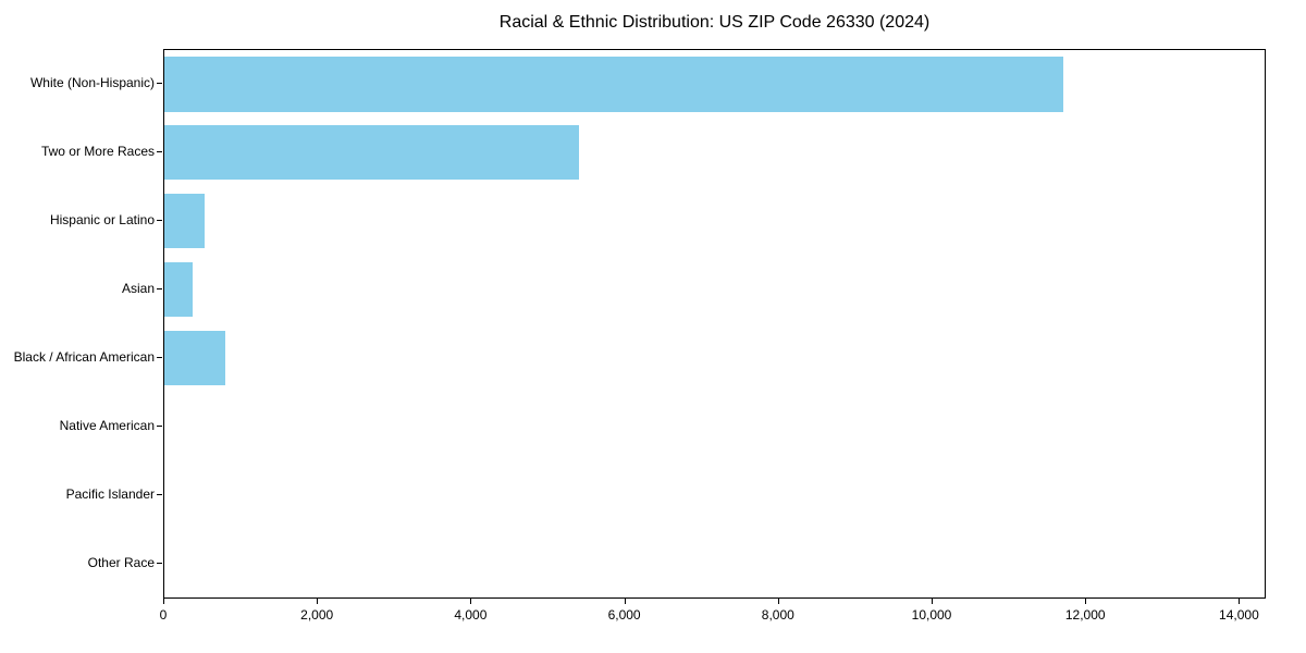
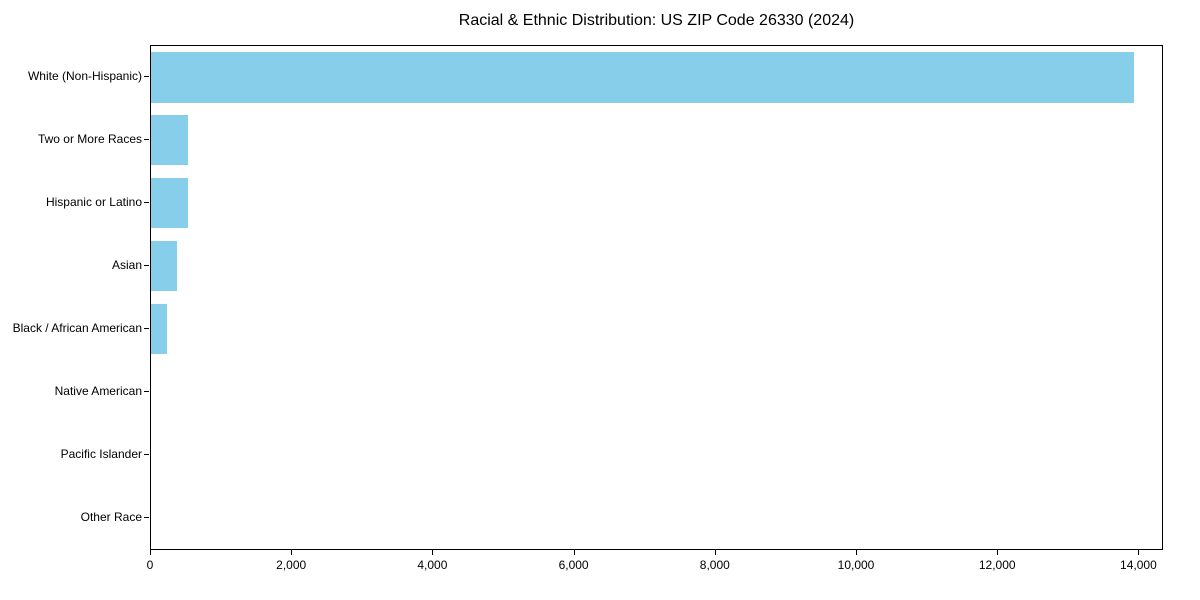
White (Non-Hispanic): 11700 -> 13900
Two or More Races: 5400 -> 500
Black / African American: 800 -> 200
